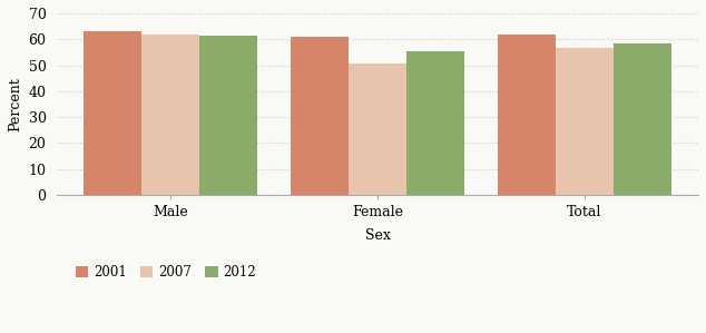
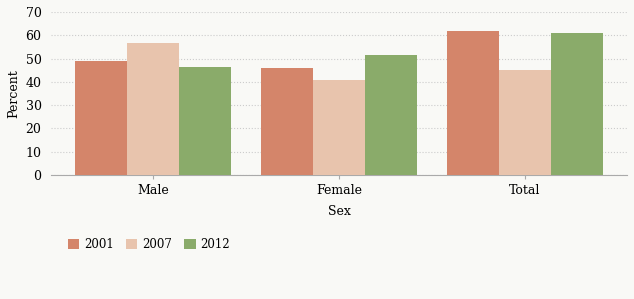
2001/Male: 63 -> 49
2007/Male: 62.0 -> 56.5
2012/Male: 61.5 -> 46.5
2001/Female: 61 -> 46
2007/Female: 50.5 -> 41.0
2012/Female: 55.5 -> 51.5
2007/Total: 56.5 -> 45.0
2012/Total: 58.5 -> 61.0
